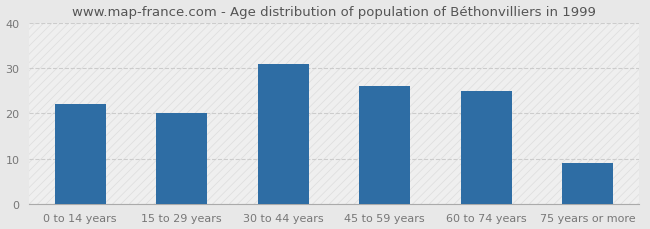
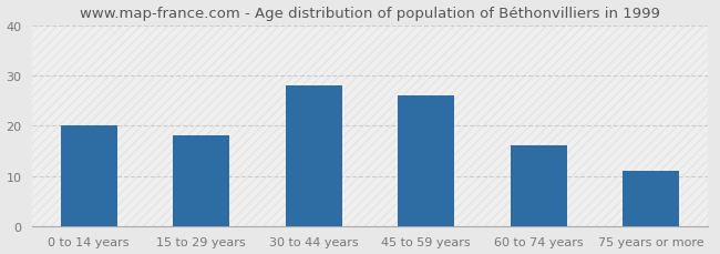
0 to 14 years: 22 -> 20
15 to 29 years: 20 -> 18
30 to 44 years: 31 -> 28
60 to 74 years: 25 -> 16
75 years or more: 9 -> 11
